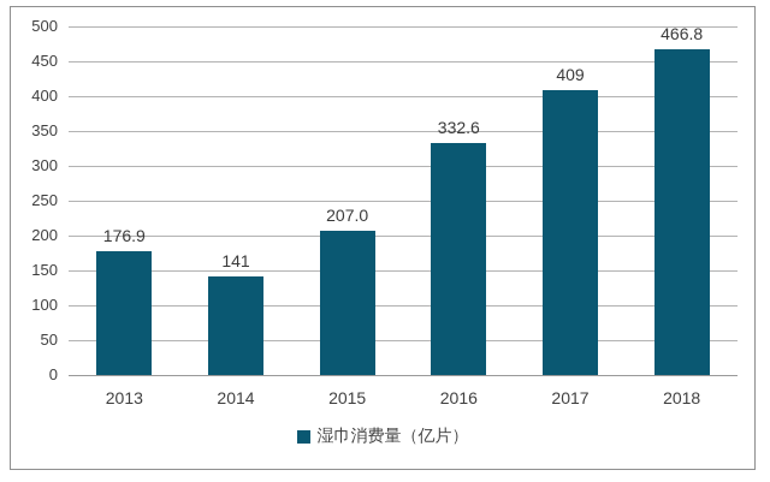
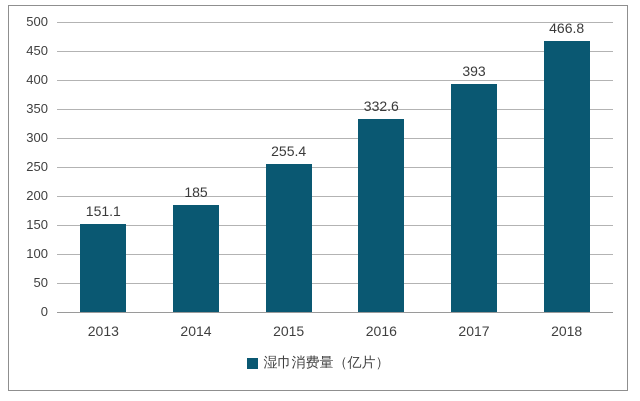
2013: 176.9 -> 151.1
2014: 141 -> 185
2015: 207.0 -> 255.4
2017: 409 -> 393
